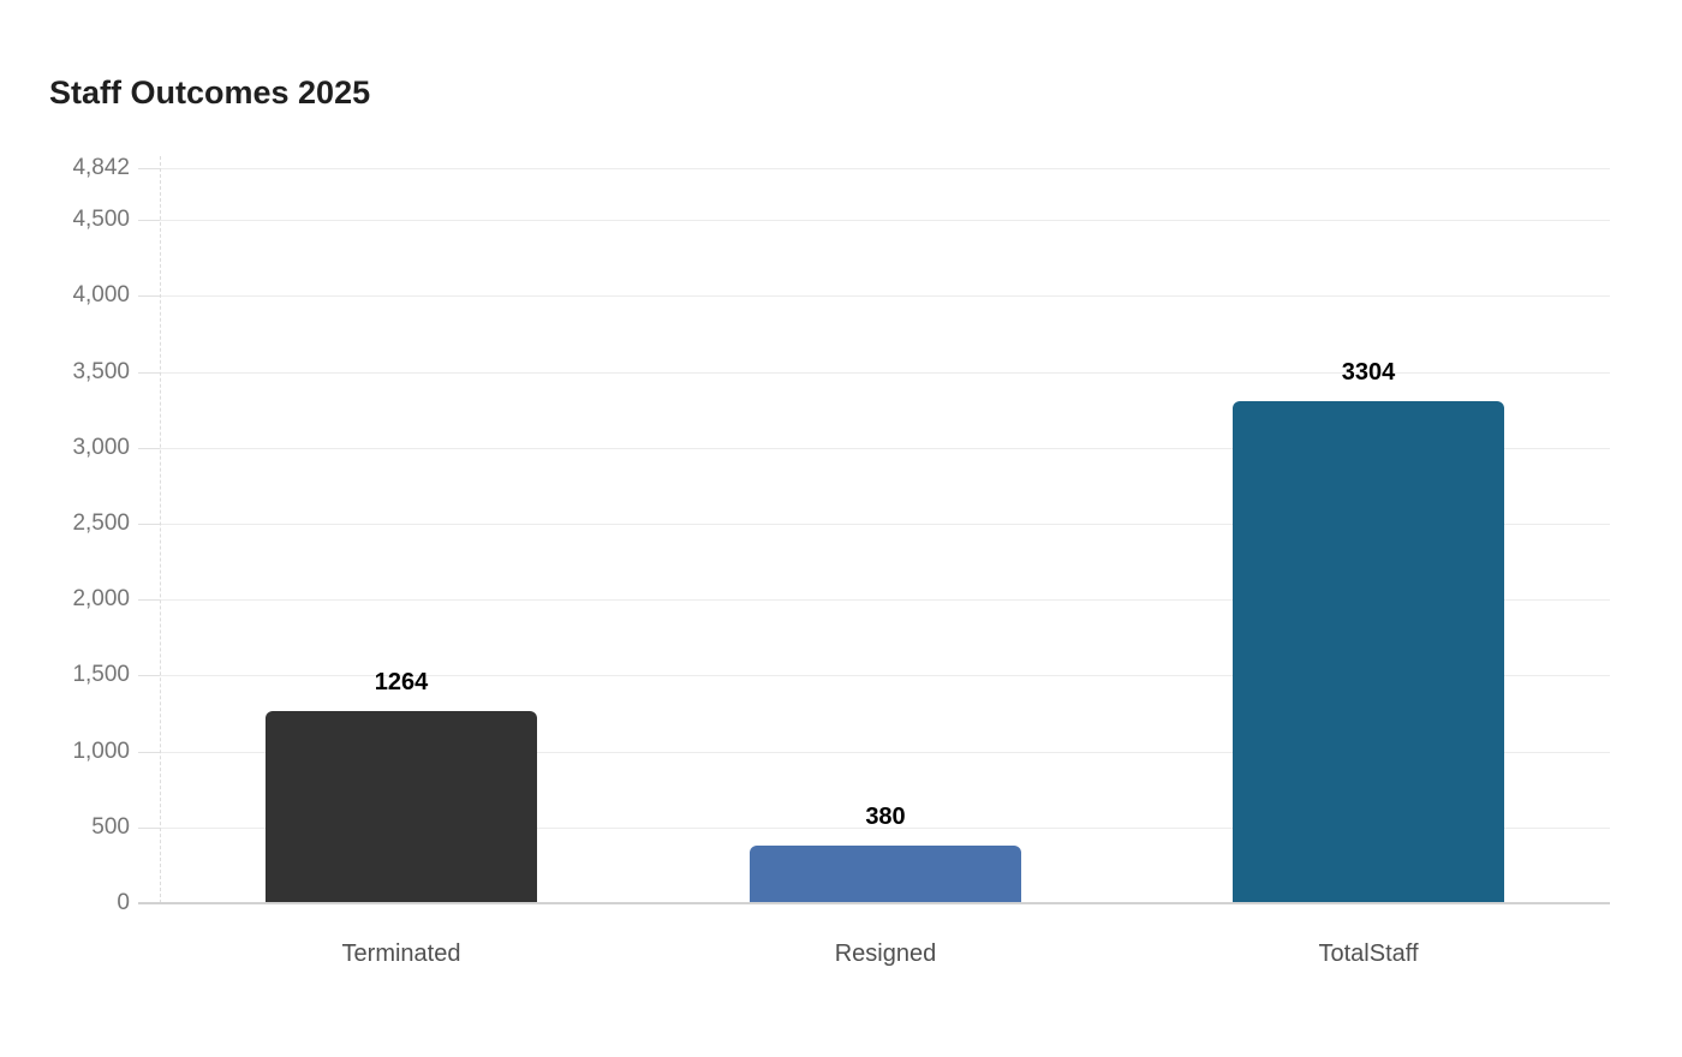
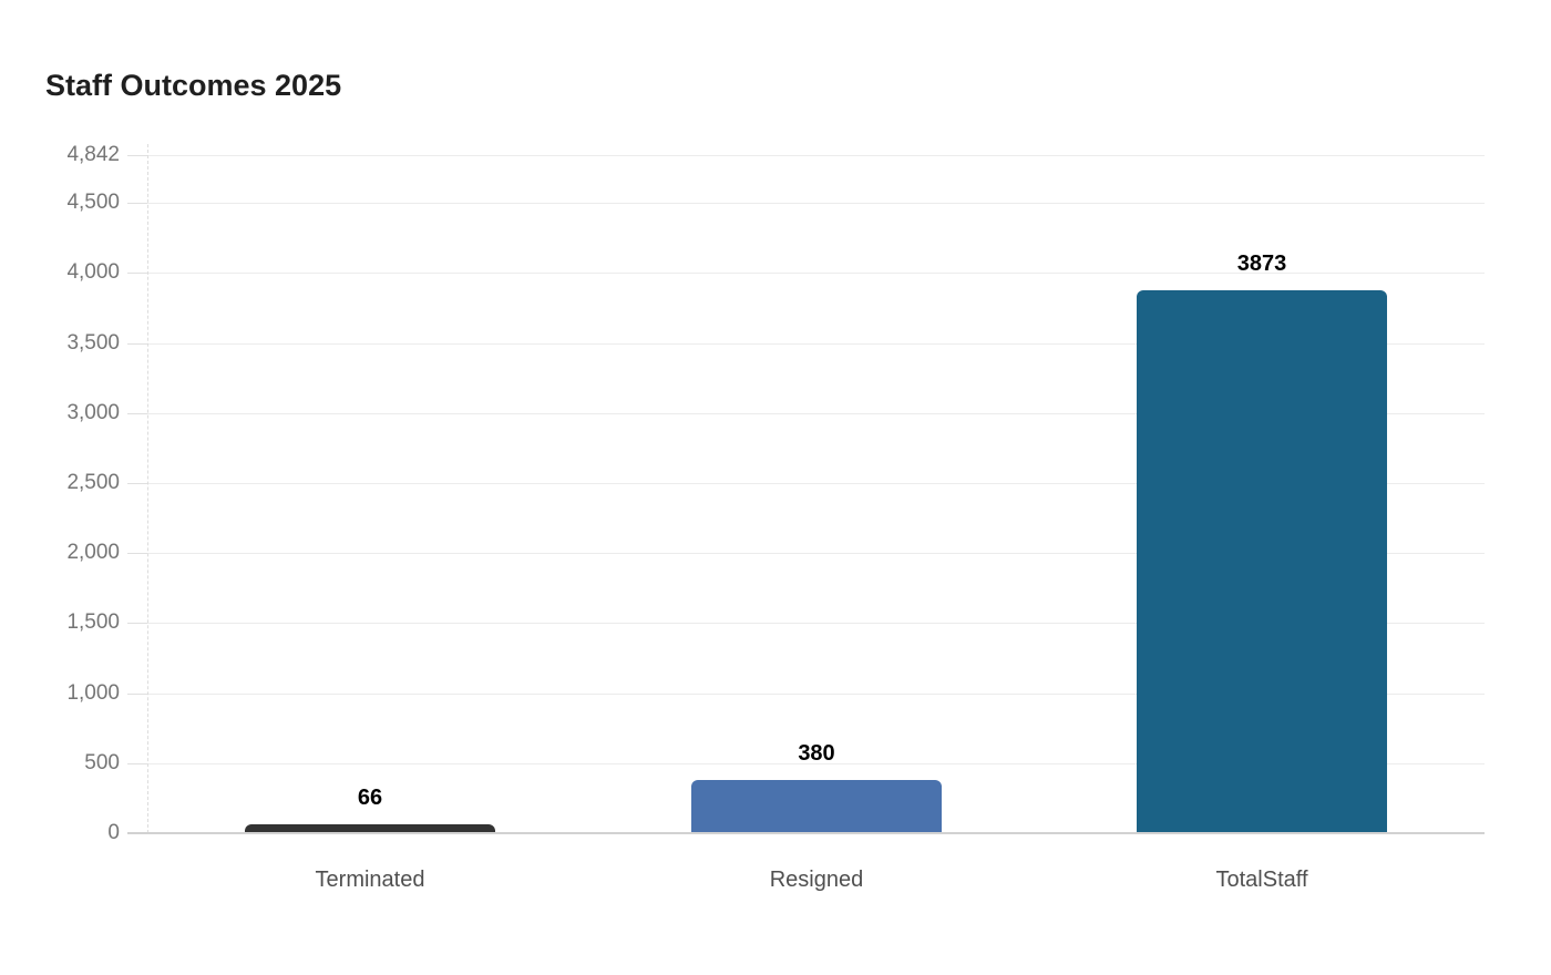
Terminated: 1264 -> 66
TotalStaff: 3304 -> 3873
